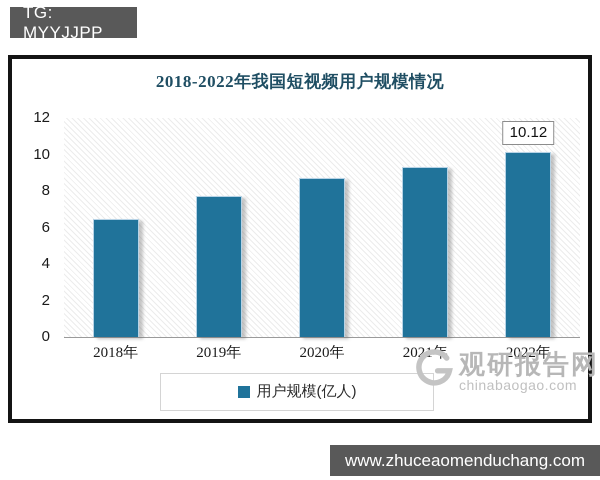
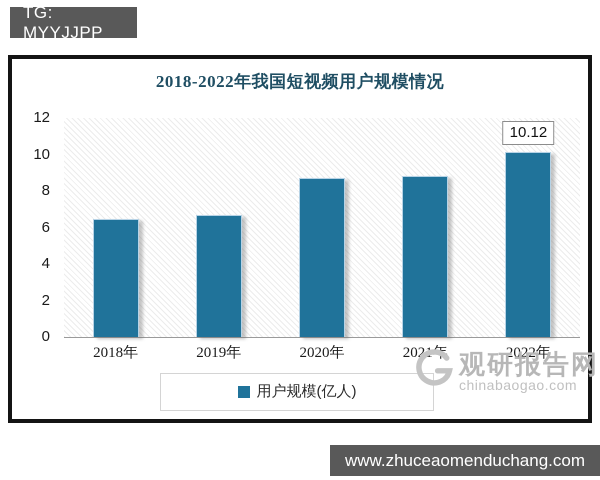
2019年: 7.7 -> 6.7
2021年: 9.3 -> 8.8
